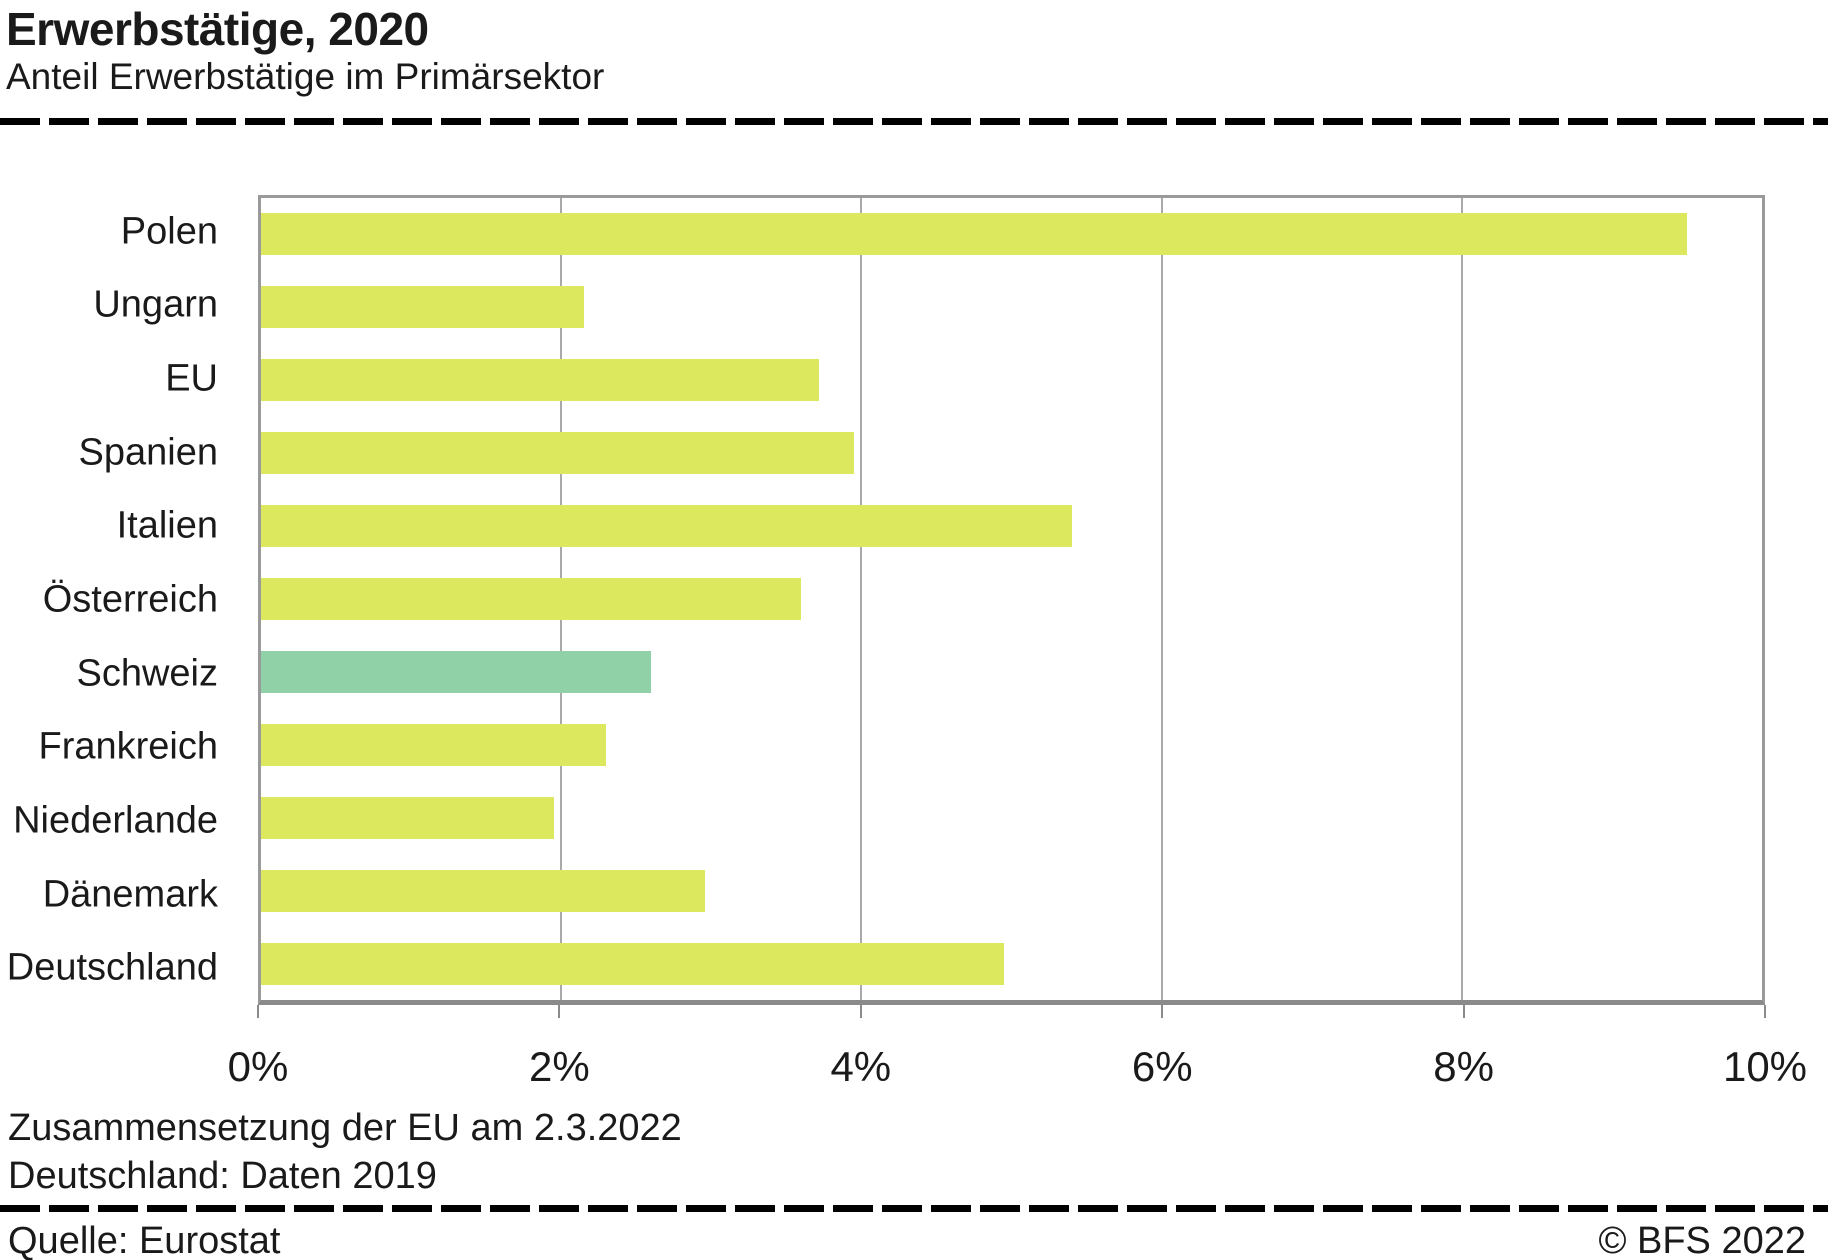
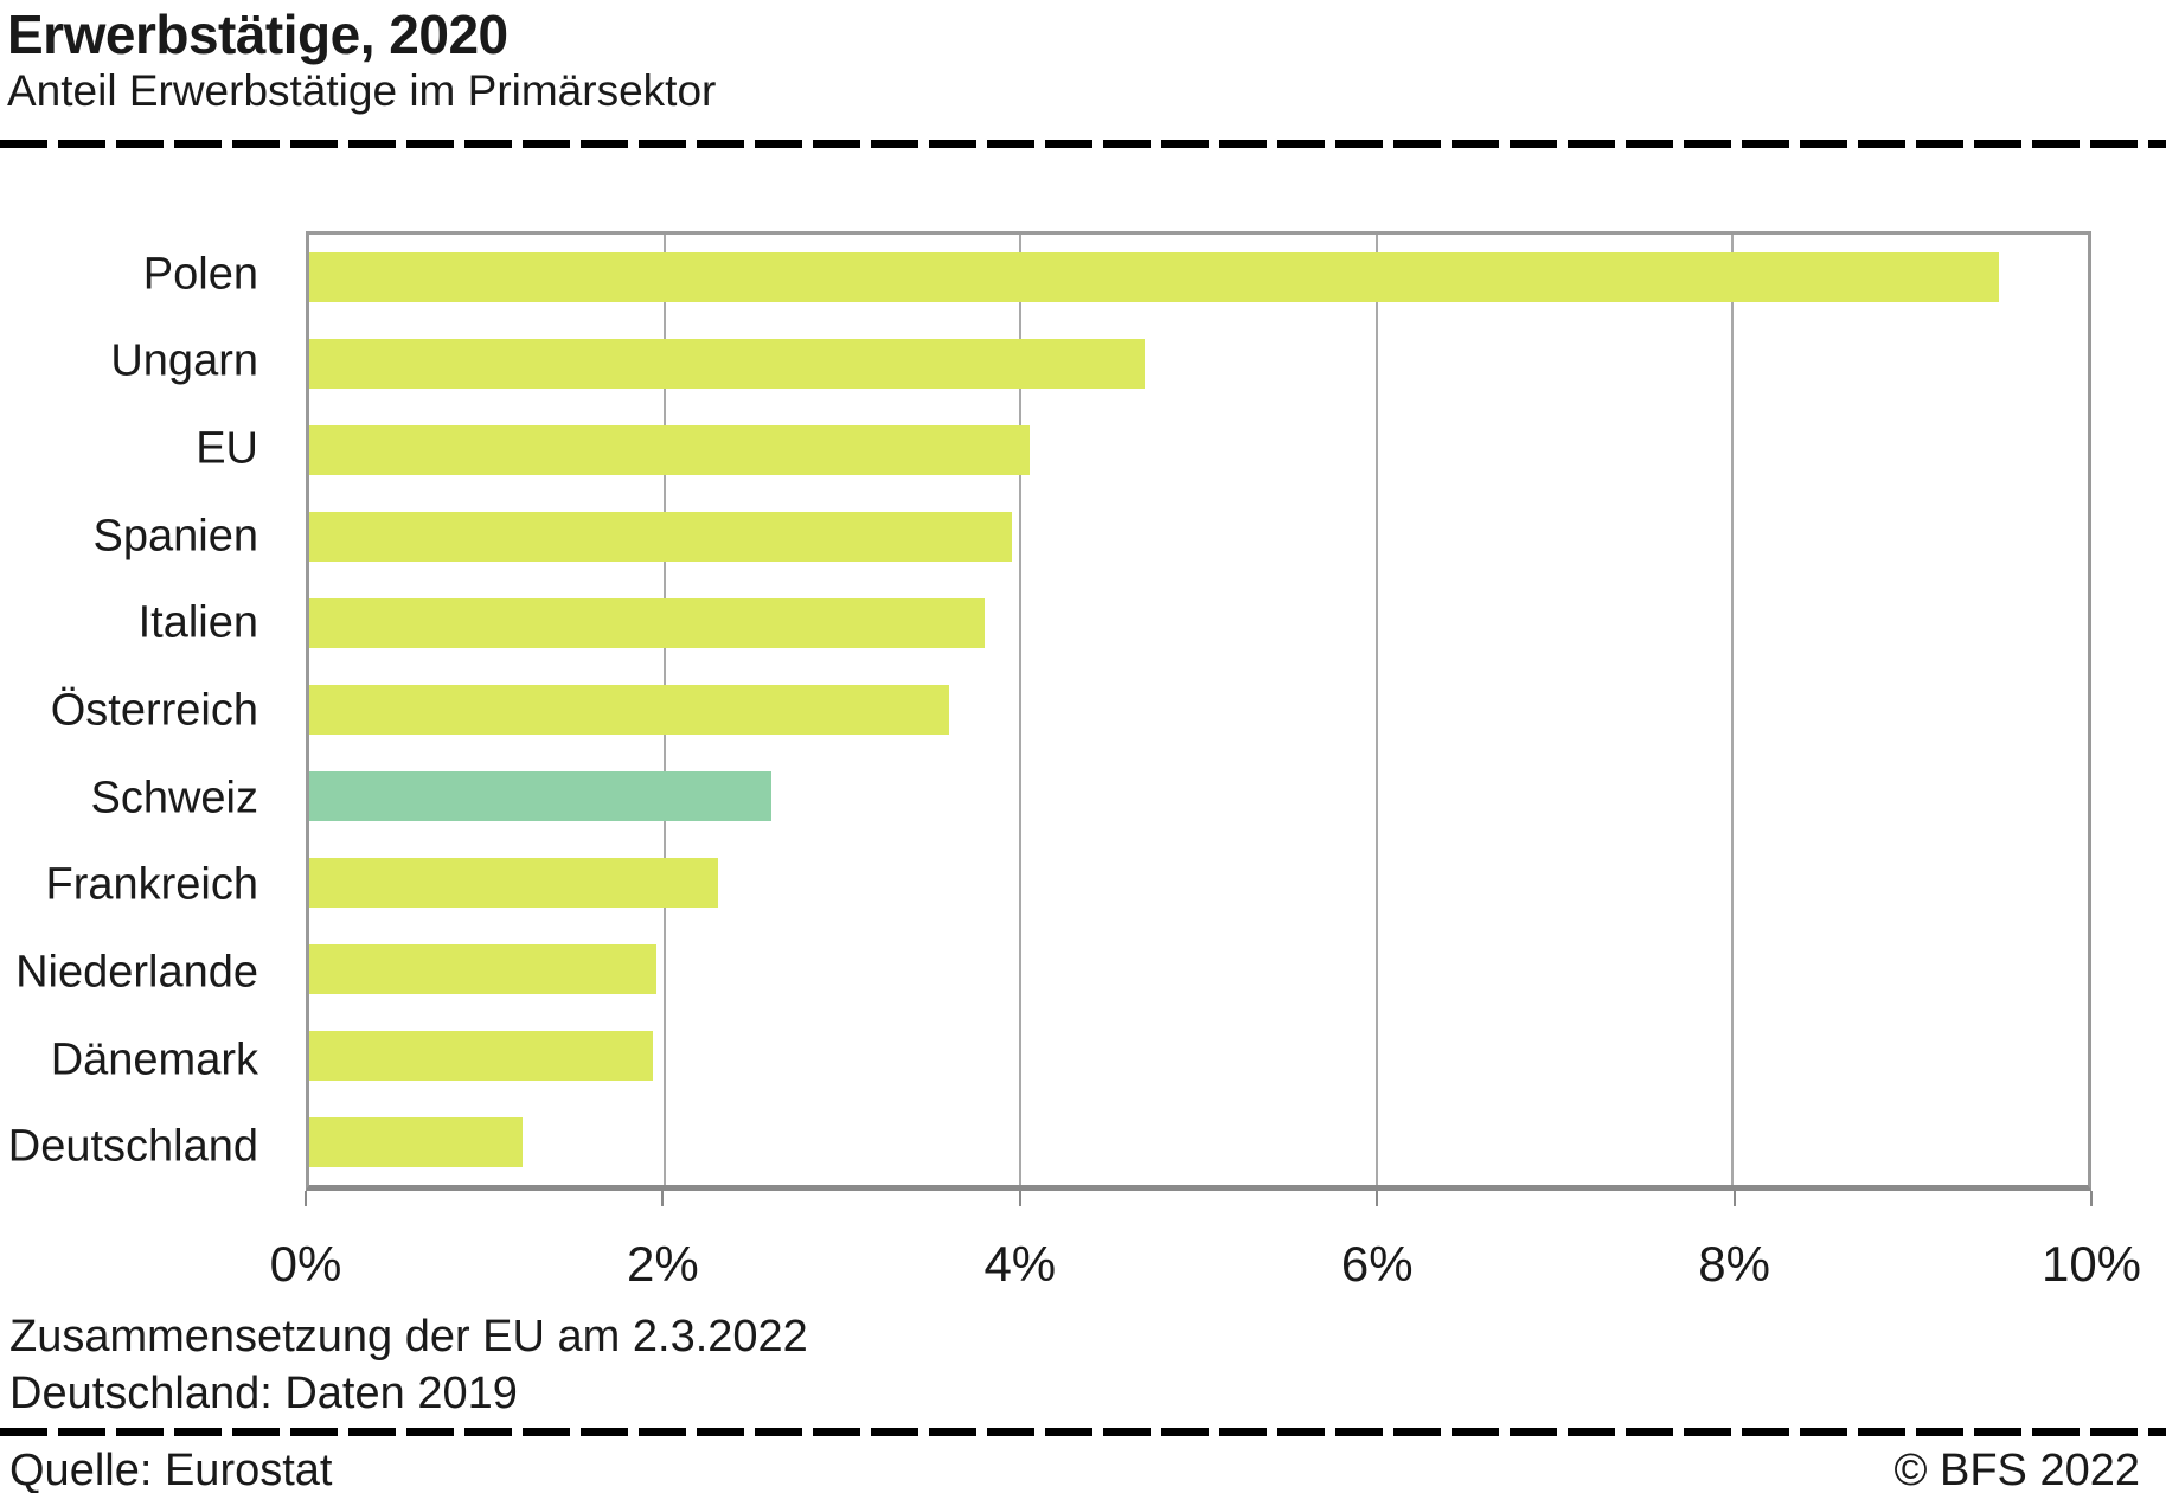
Ungarn: 2.15% -> 4.70%
EU: 3.72% -> 4.05%
Italien: 5.40% -> 3.80%
Dänemark: 2.96% -> 1.93%
Deutschland: 4.95% -> 1.20%
